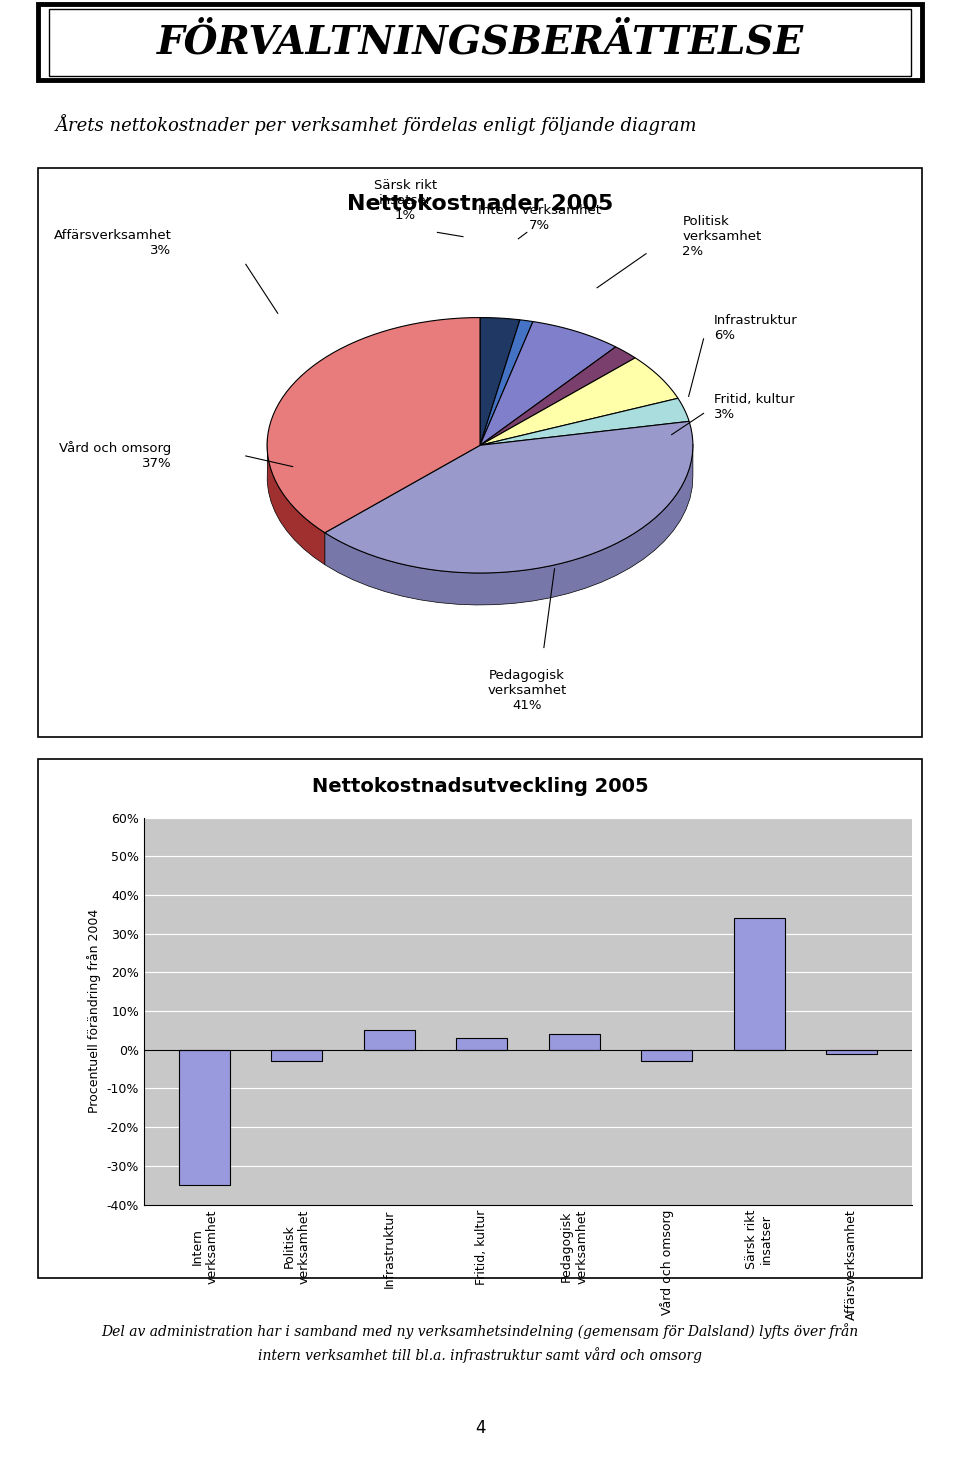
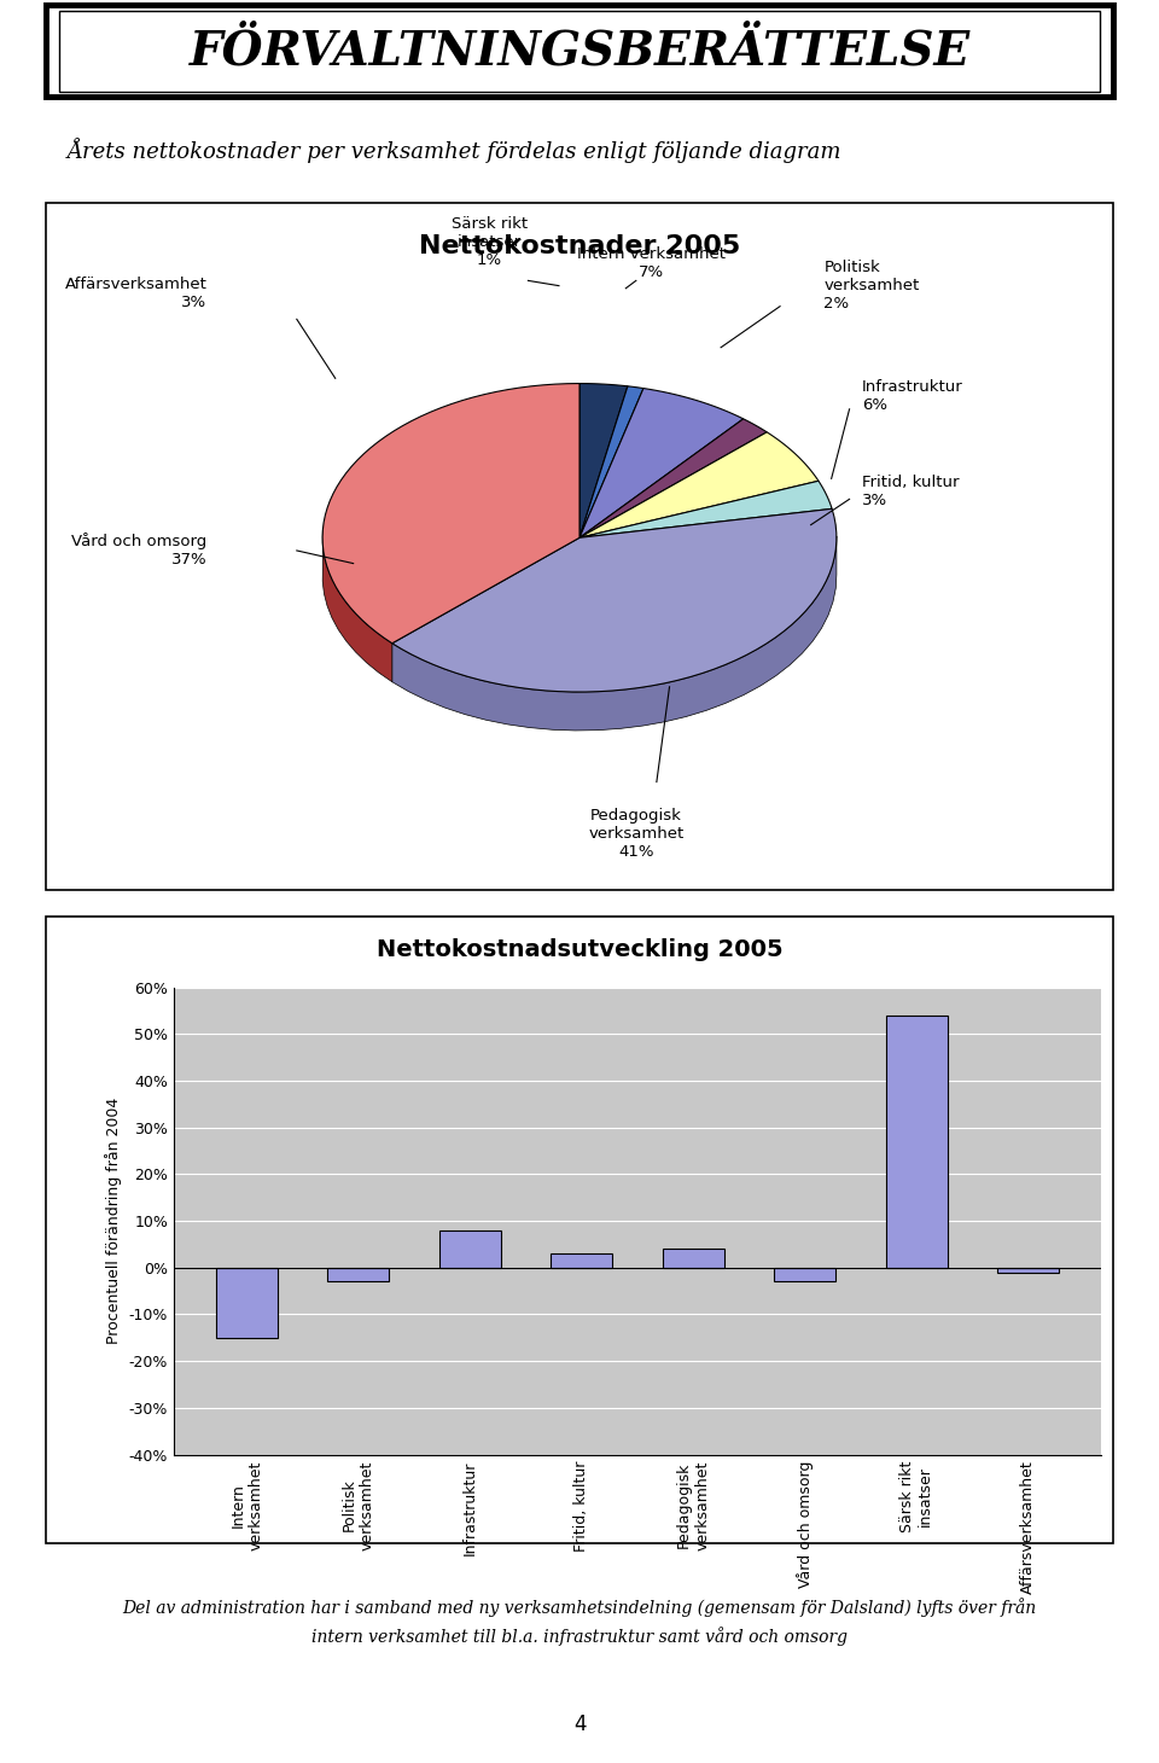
Intern verksamhet: -35% -> -15%
Infrastruktur: 5% -> 8%
Särsk rikt insatser: 34% -> 54%
